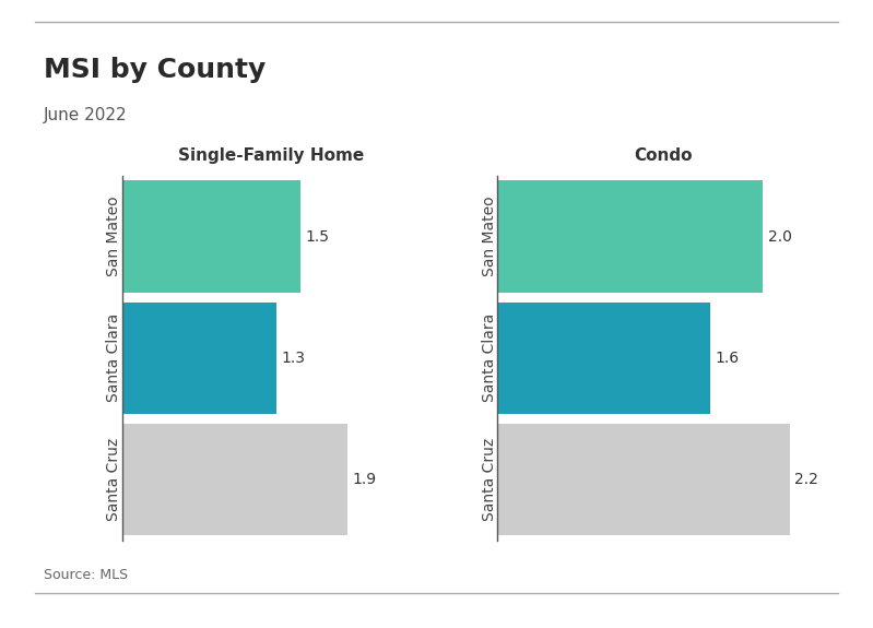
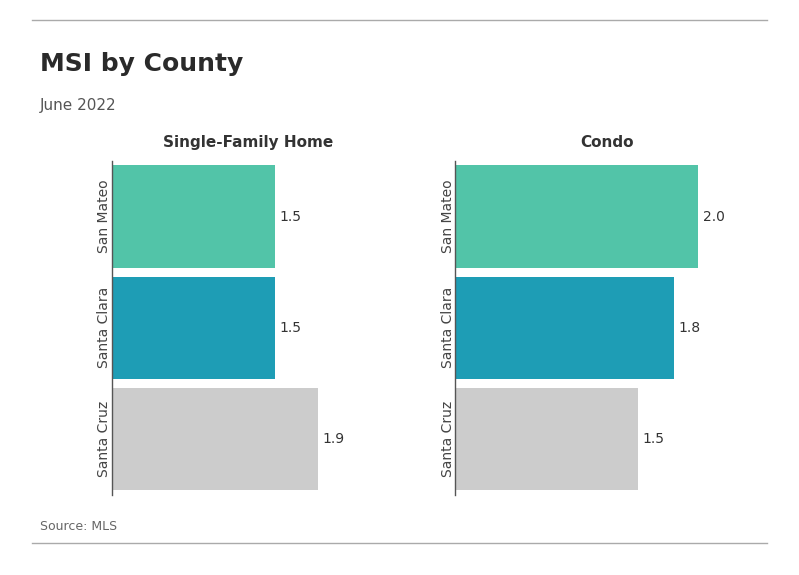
Single-Family Home/Santa Clara: 1.3 -> 1.5
Condo/Santa Clara: 1.6 -> 1.8
Condo/Santa Cruz: 2.2 -> 1.5
